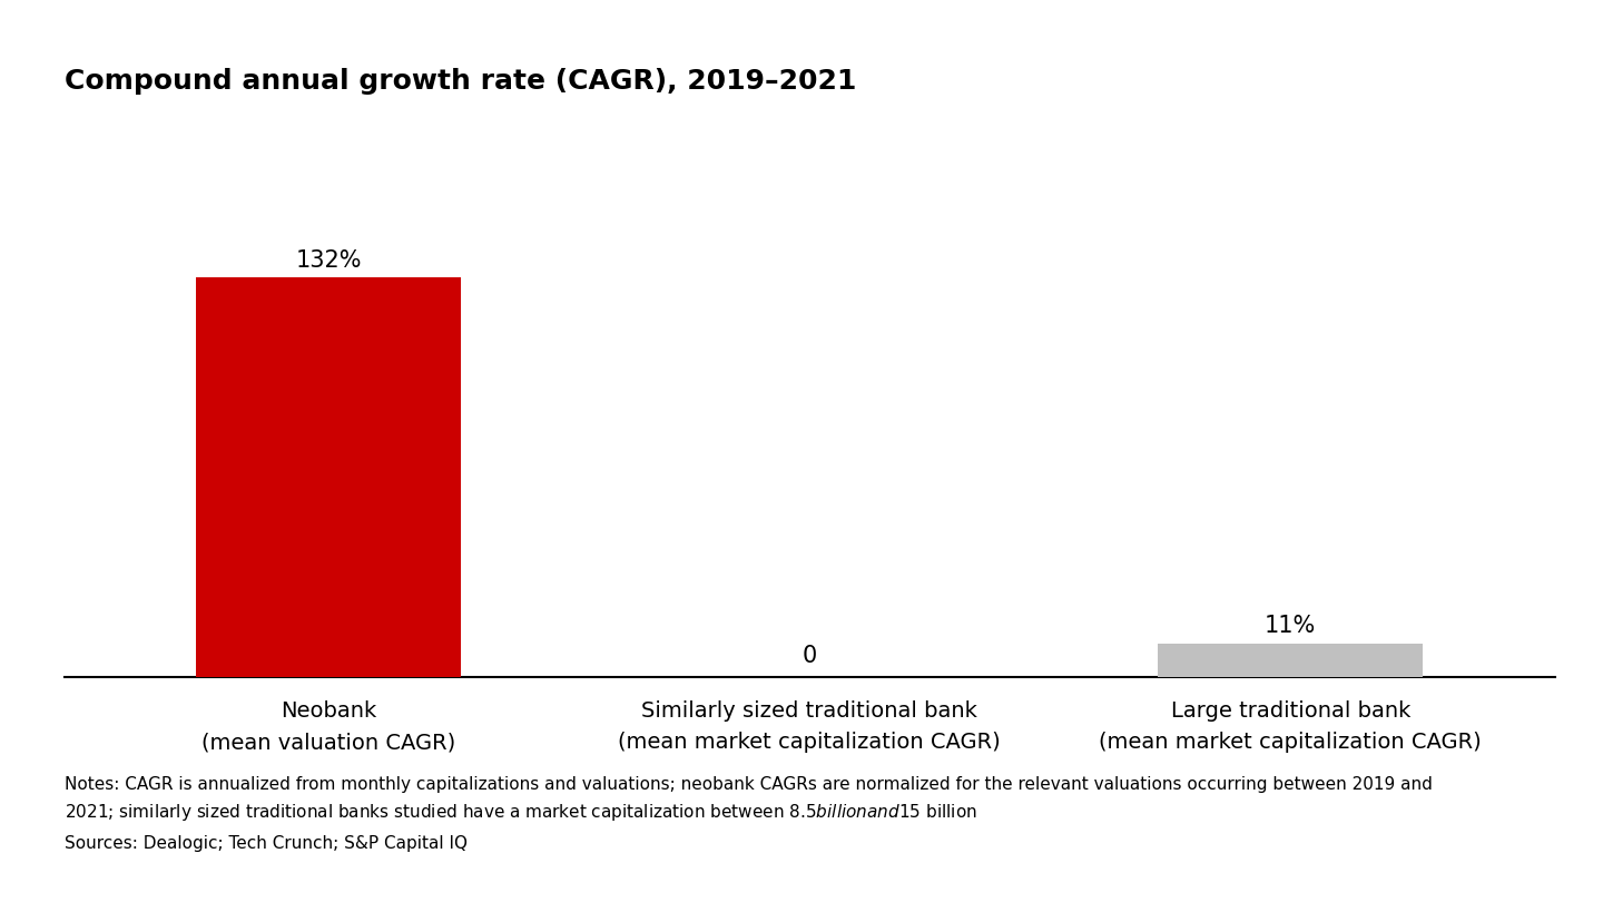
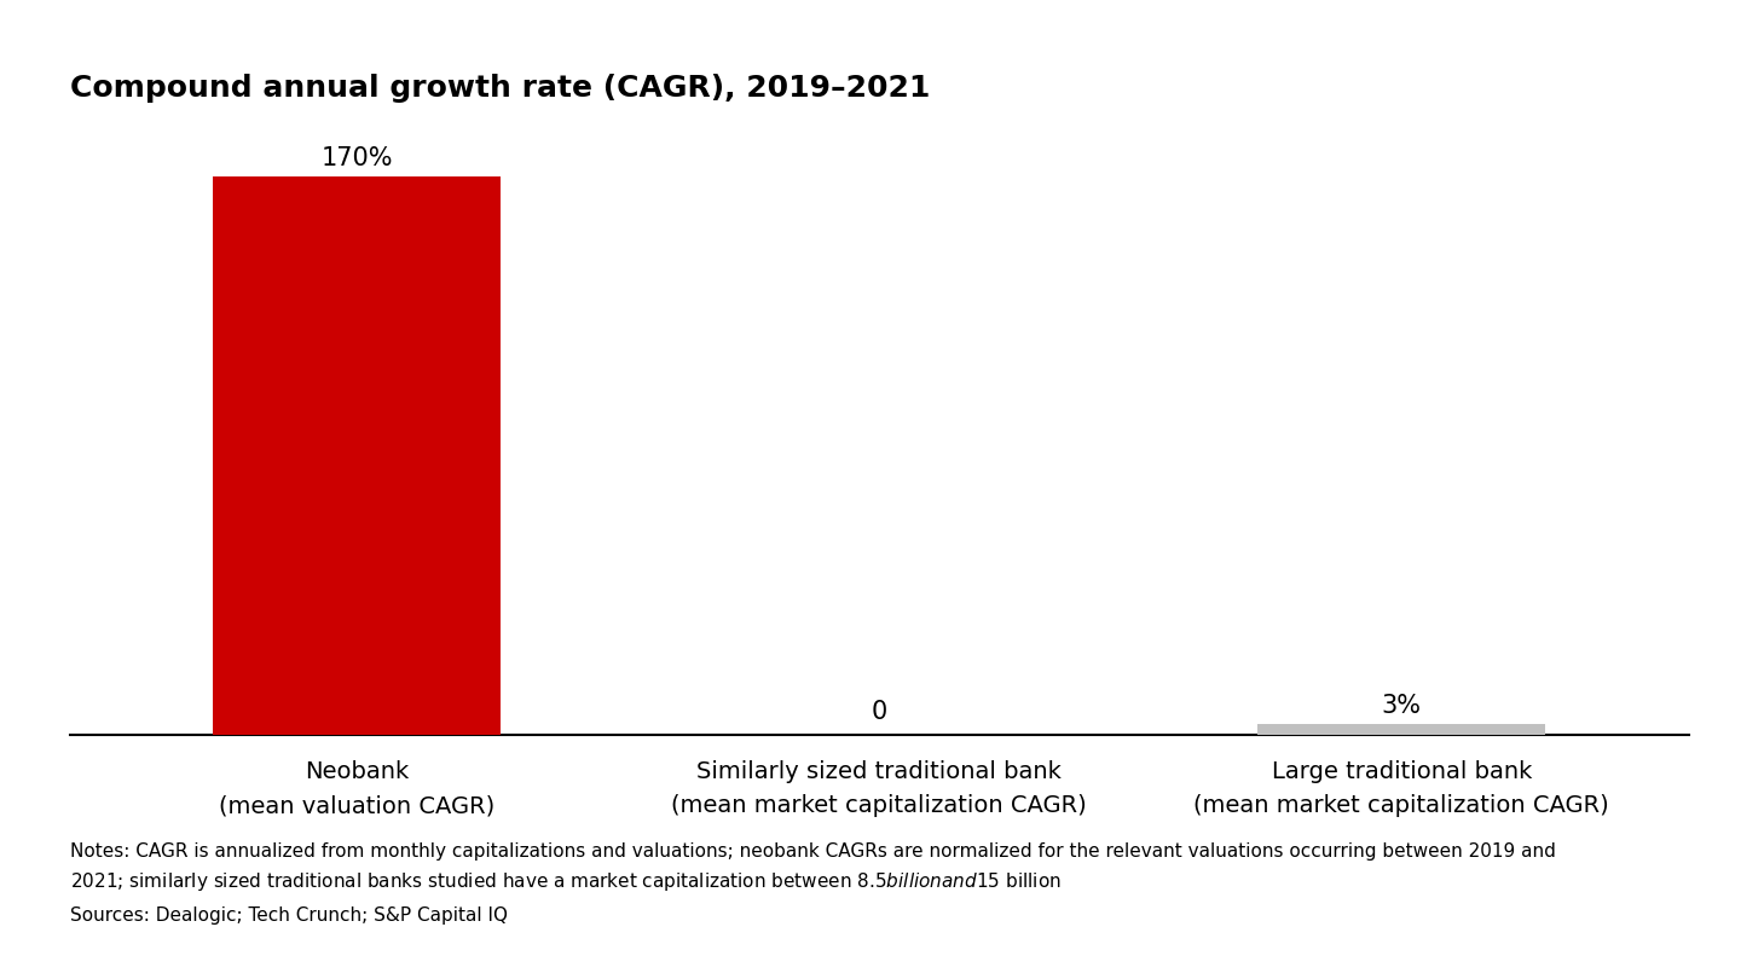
Neobank (mean valuation CAGR): 132% -> 170%
Large traditional bank (mean market capitalization CAGR): 11% -> 3%
